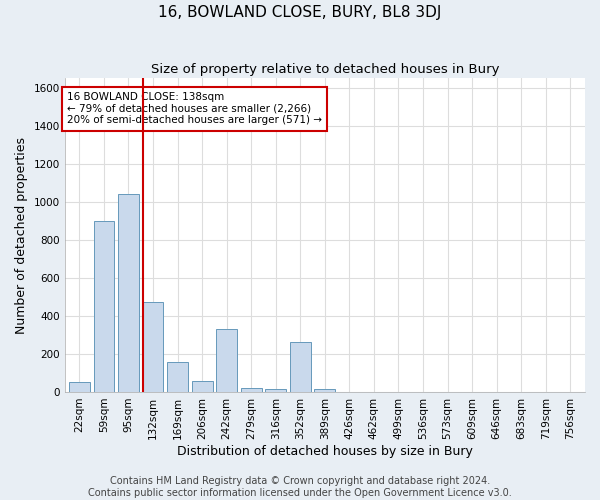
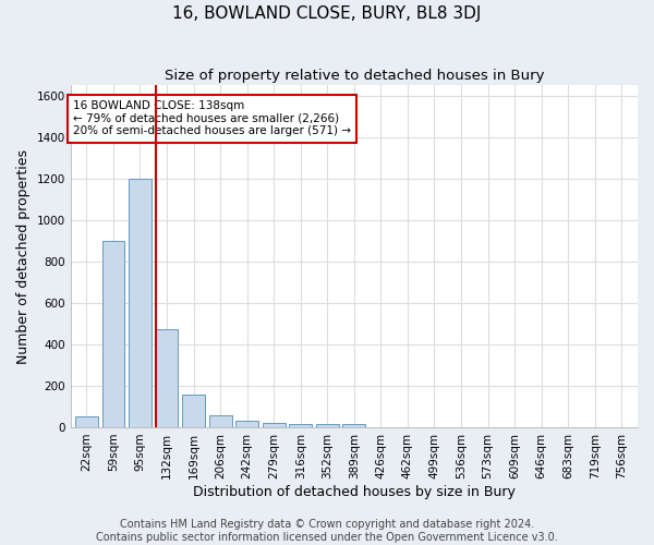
95sqm: 1040 -> 1200
242sqm: 330 -> 30
352sqm: 260 -> 20
